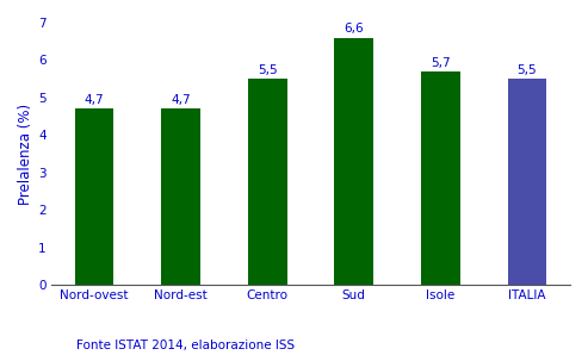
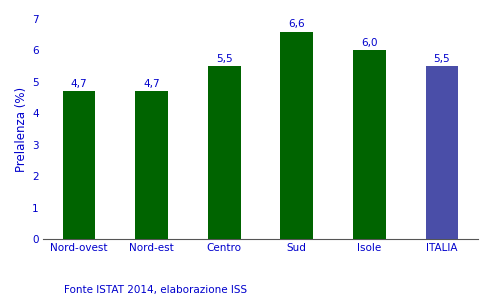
Isole: 5,7 -> 6,0
